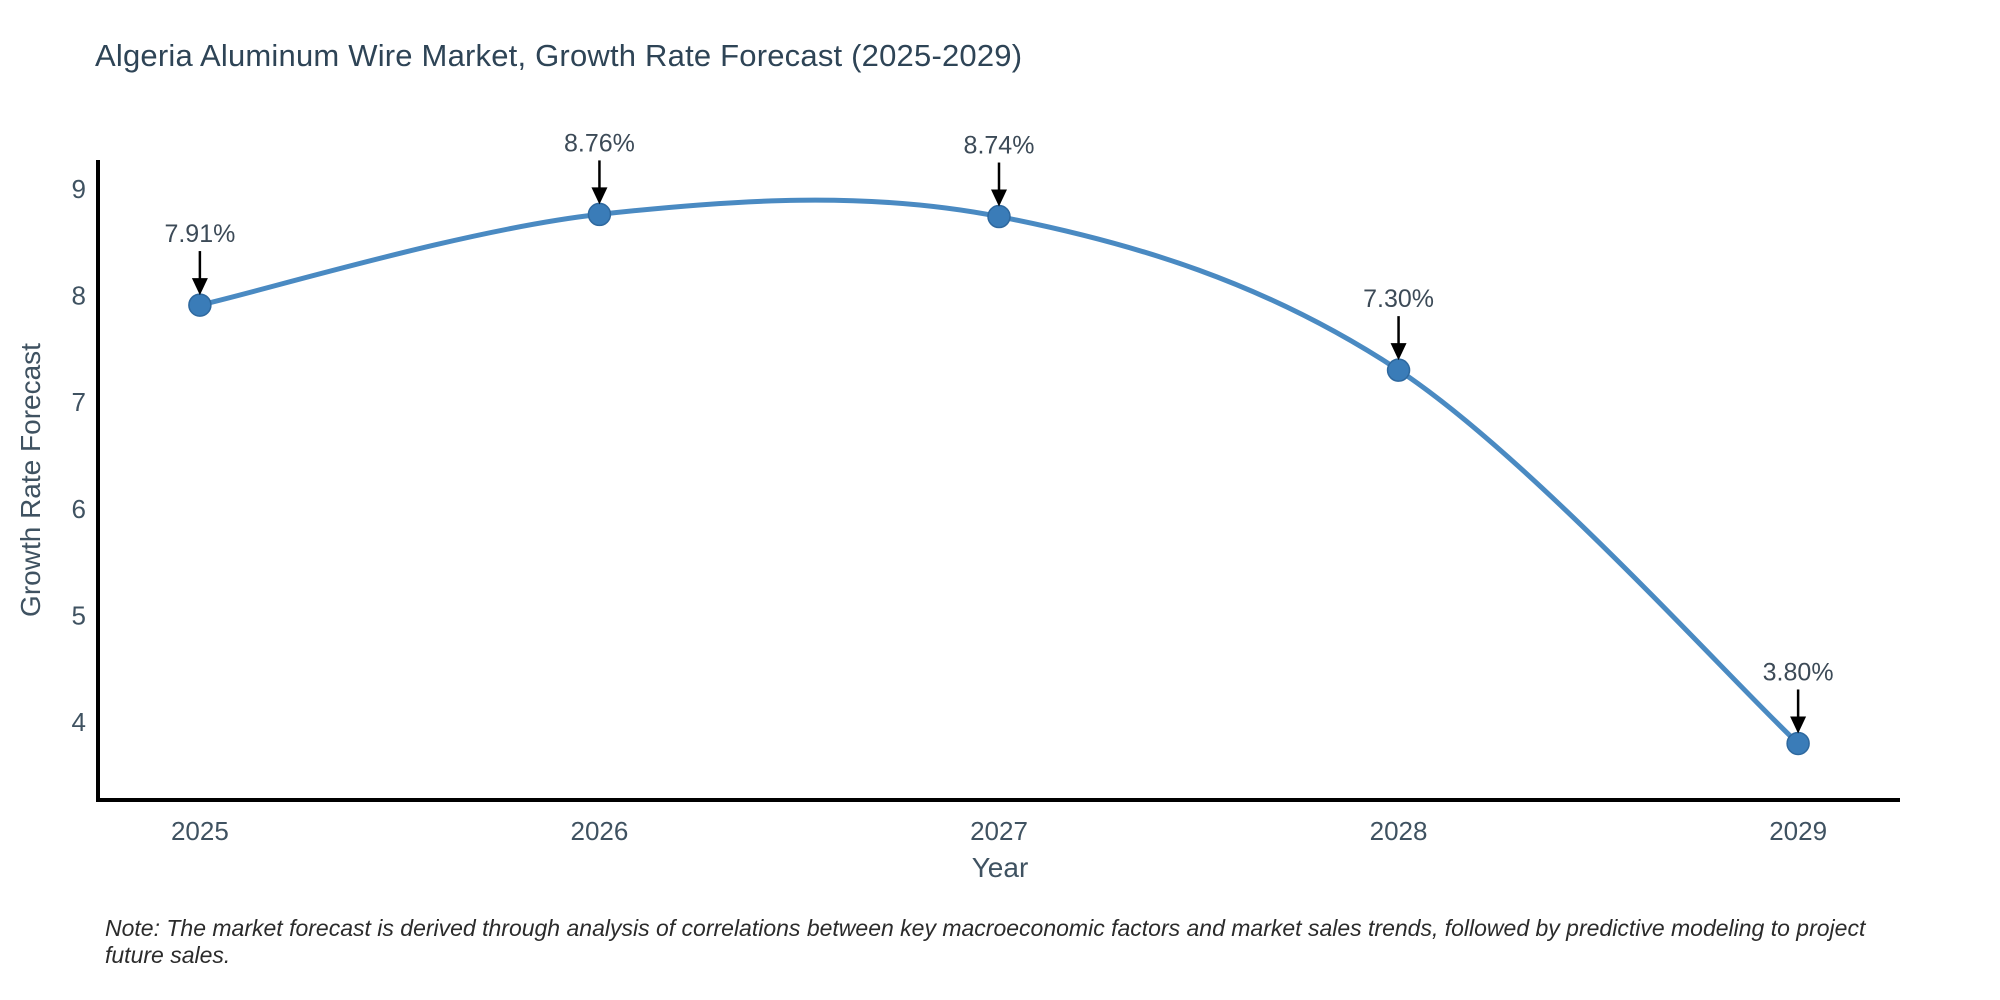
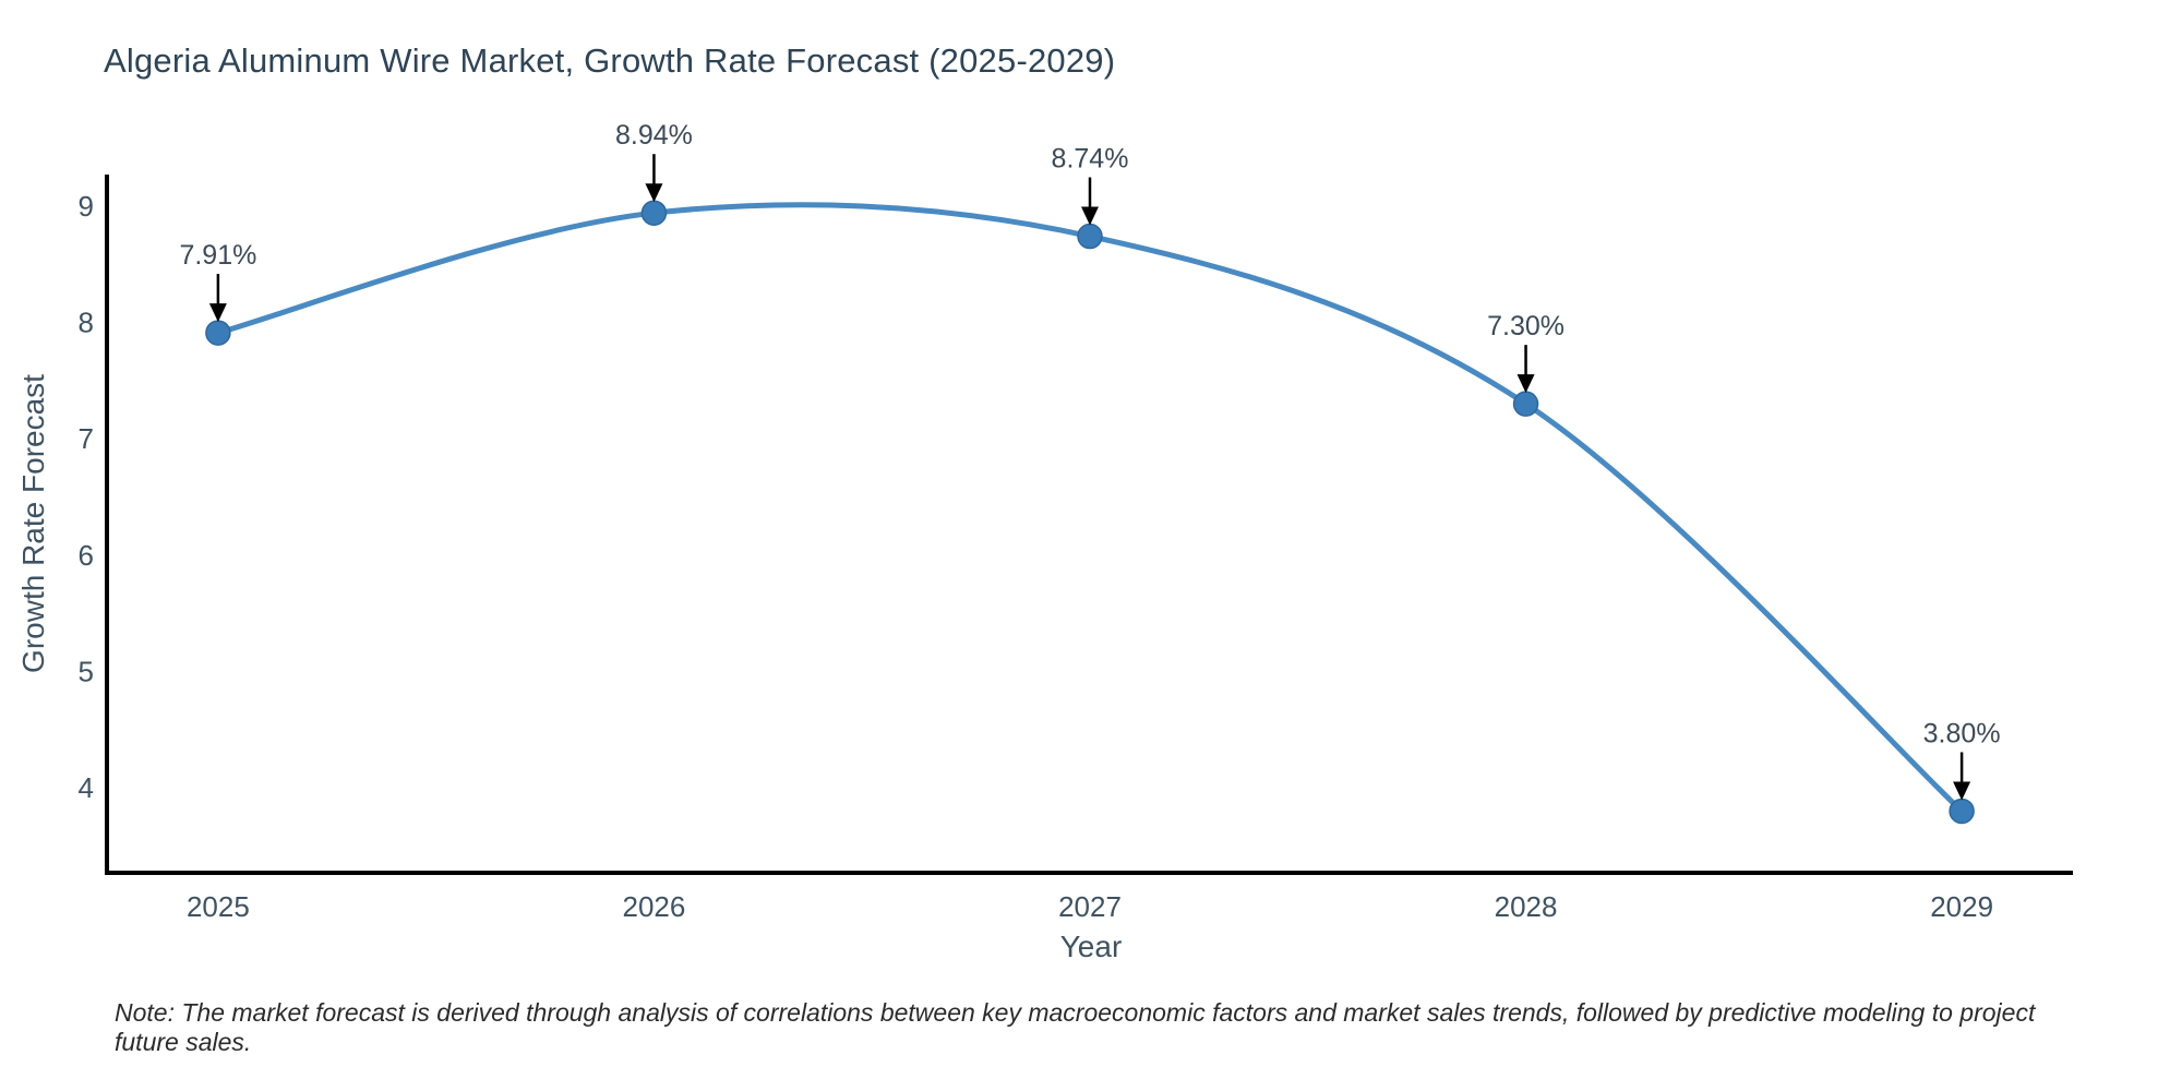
2026: 8.76% -> 8.94%
